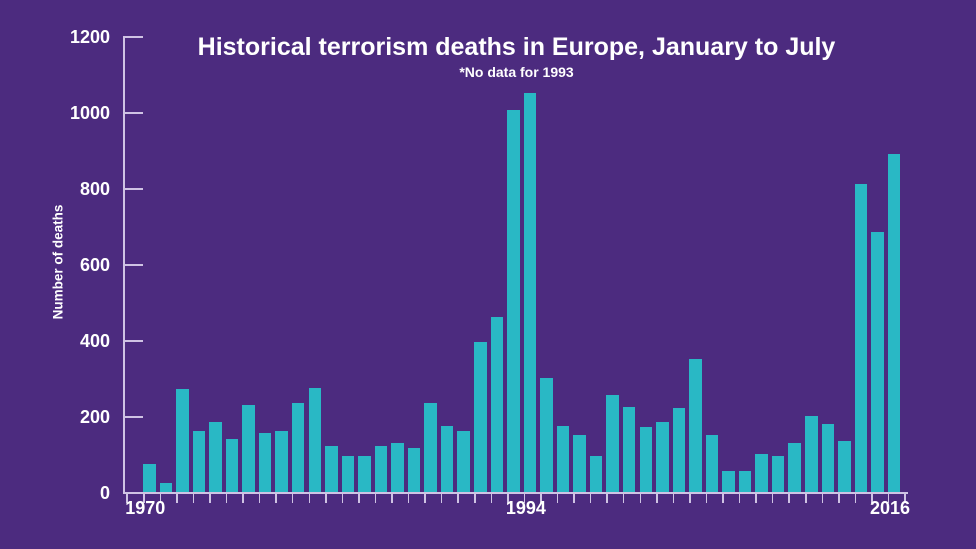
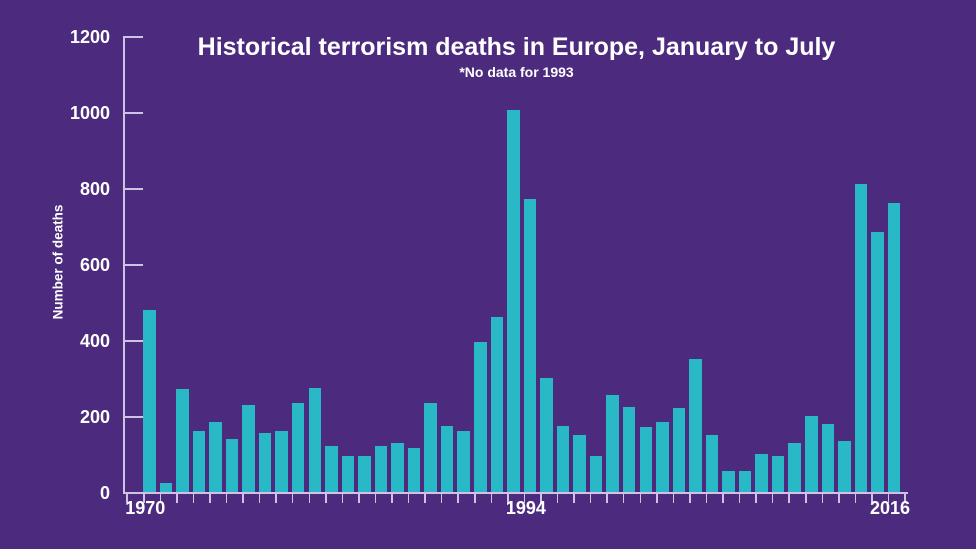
1970: 80 -> 480
1994: 1050 -> 770
2016: 890 -> 760
